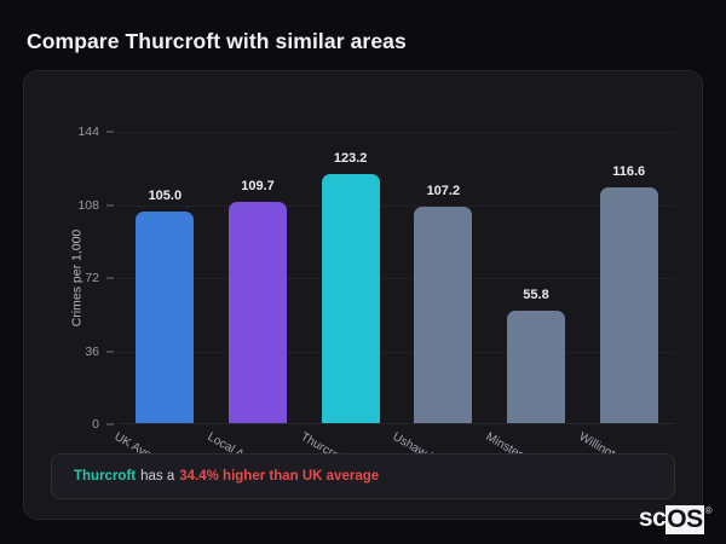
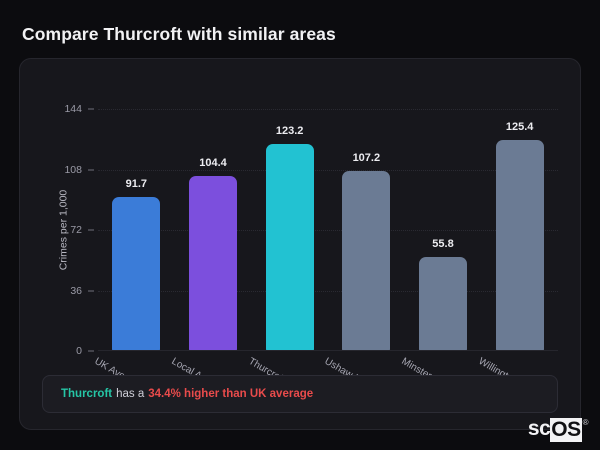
UK Average: 105.0 -> 91.7
Local Area: 109.7 -> 104.4
Willington...: 116.6 -> 125.4
